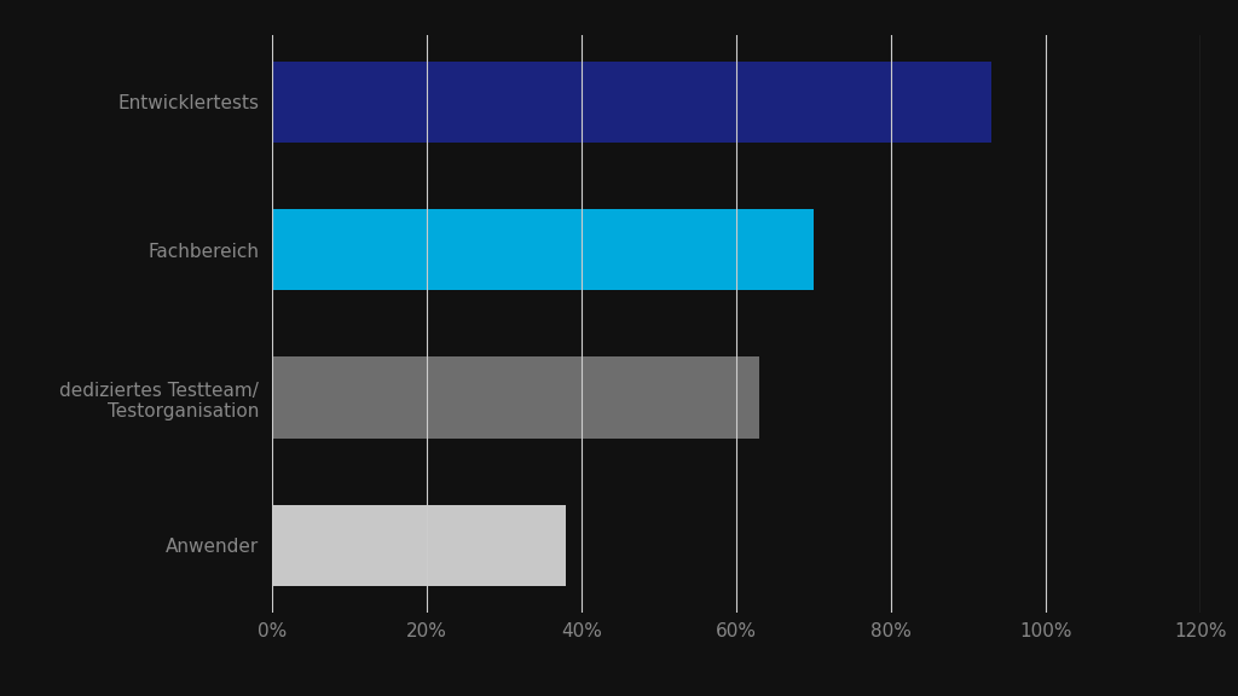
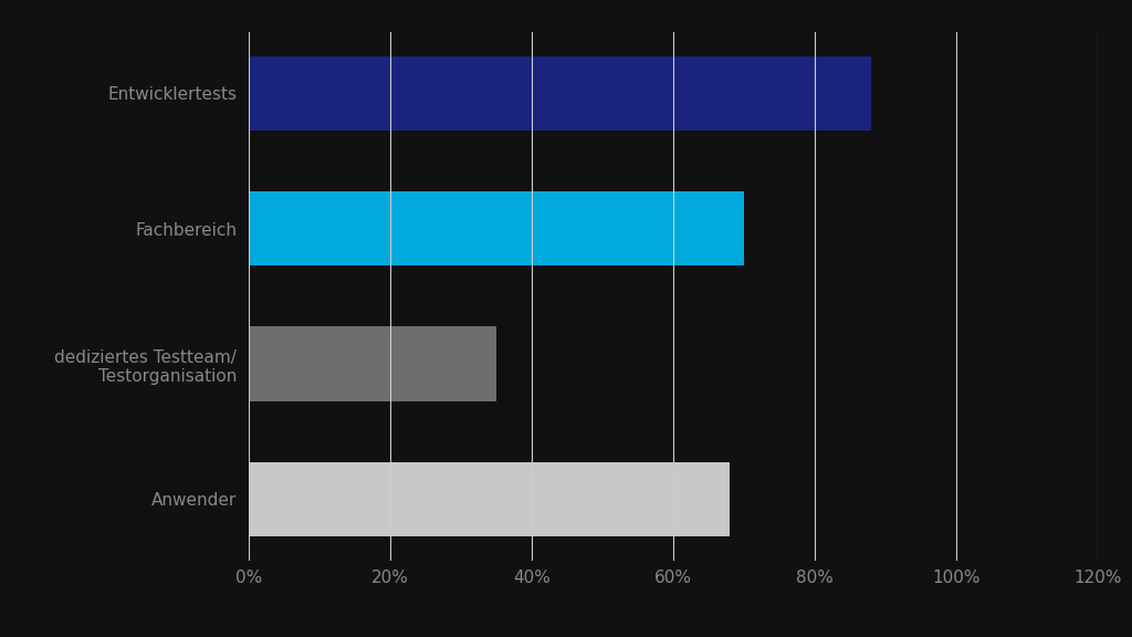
Entwicklertests: 93% -> 88%
dediziertes Testteam/ Testorganisation: 63% -> 35%
Anwender: 38% -> 68%
